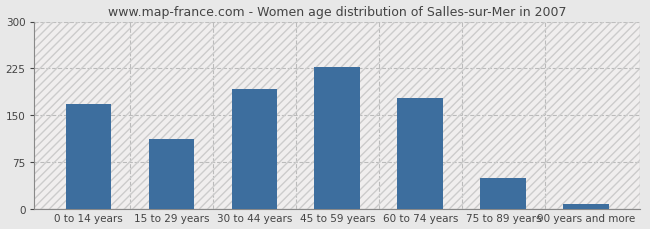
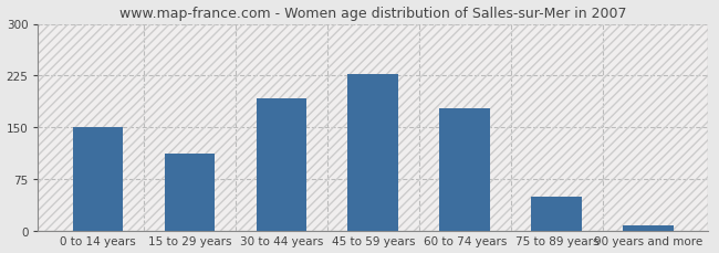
0 to 14 years: 168 -> 150
